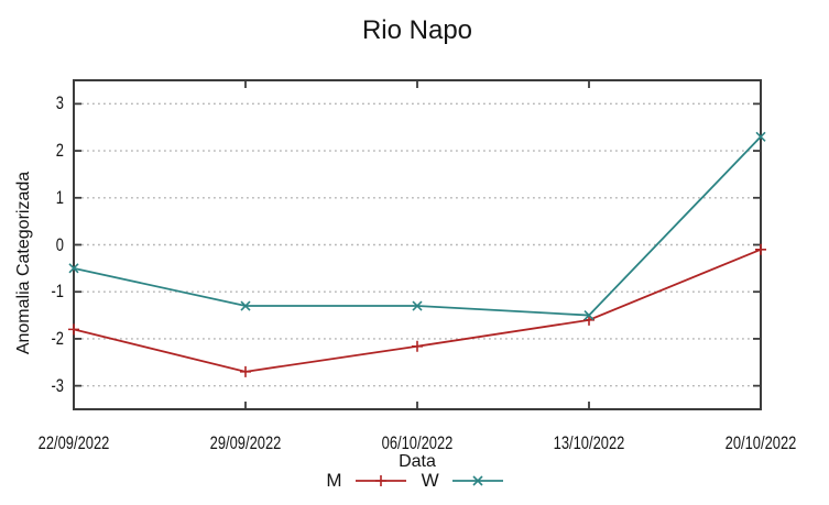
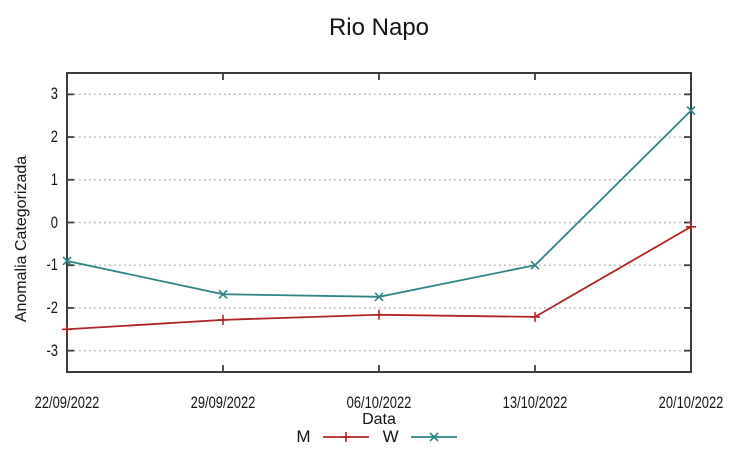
M/22/09/2022: -1.8 -> -2.5
W/22/09/2022: -0.5 -> -0.9
M/29/09/2022: -2.7 -> -2.3
W/29/09/2022: -1.3 -> -1.7
W/06/10/2022: -1.3 -> -1.7
M/13/10/2022: -1.6 -> -2.2
W/13/10/2022: -1.5 -> -1.0
W/20/10/2022: 2.3 -> 2.6
